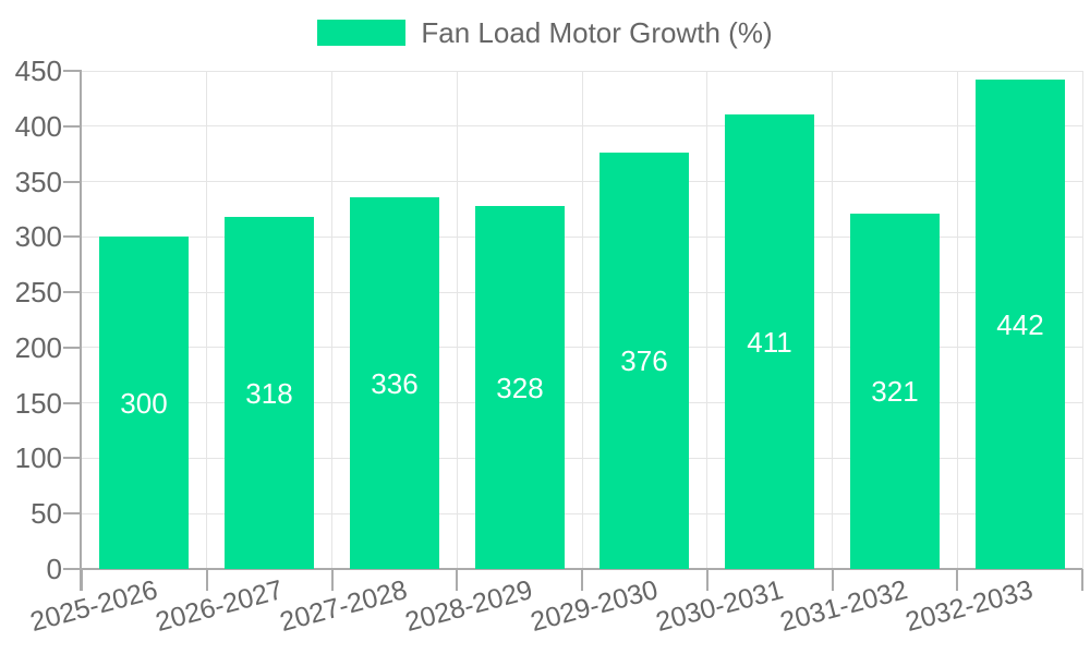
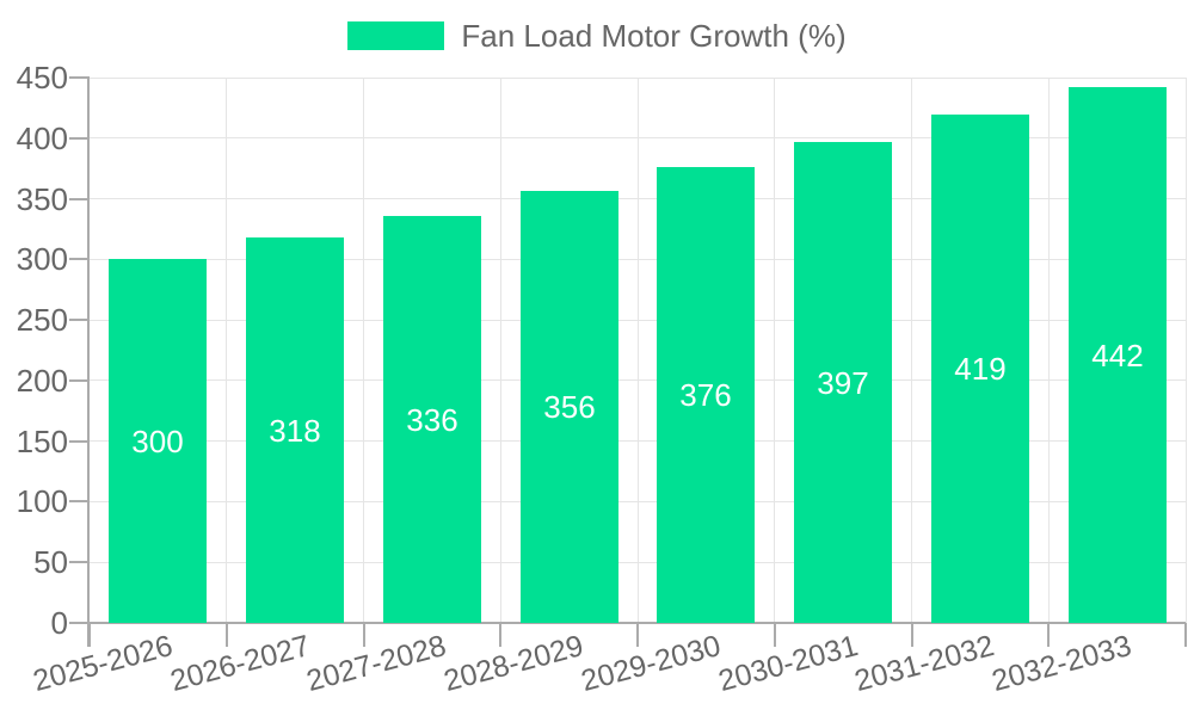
2028-2029: 328 -> 356
2030-2031: 411 -> 397
2031-2032: 321 -> 419
